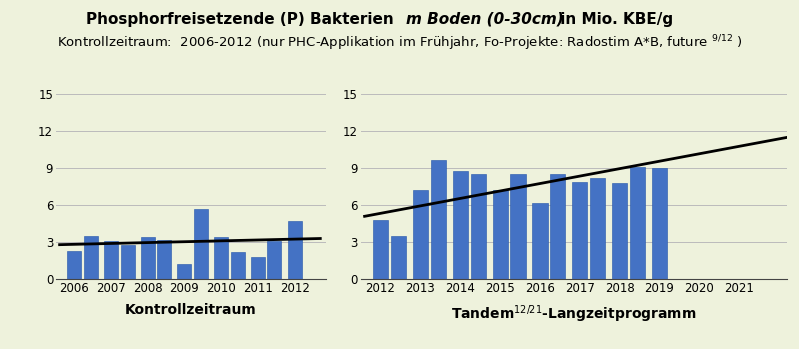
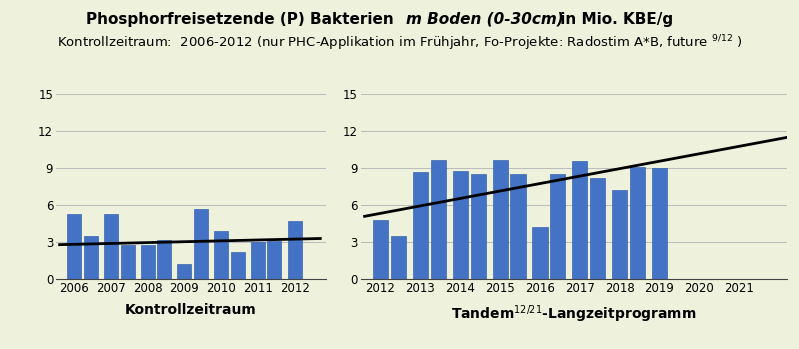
2006: 2.3 -> 5.3
2007: 3.1 -> 5.3
2008: 3.4 -> 2.8
2010: 3.4 -> 3.9
2011: 1.8 -> 3.0
2013: 7.2 -> 8.7
2015: 7.2 -> 9.7
2016: 6.2 -> 4.2
2017: 7.9 -> 9.6
2018: 7.8 -> 7.2
